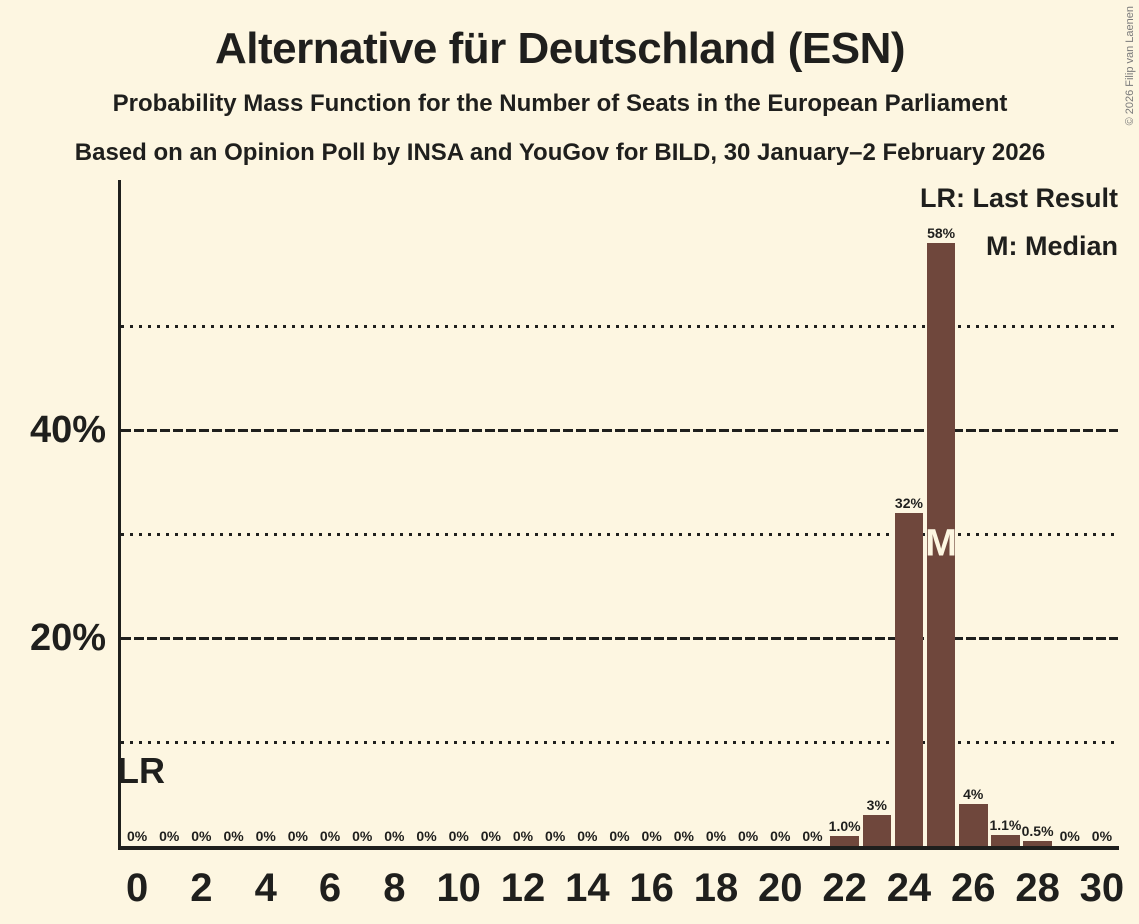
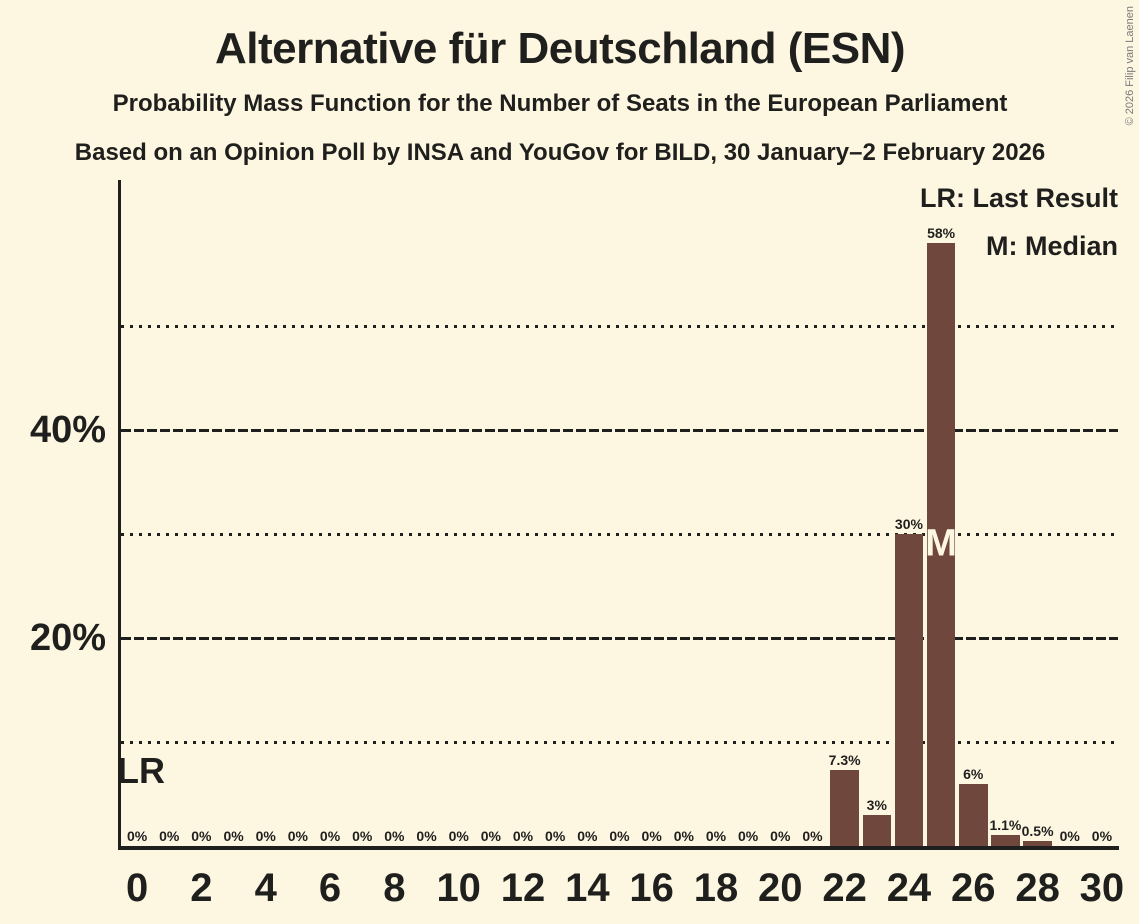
22: 1.0% -> 7.3%
24: 32% -> 30%
26: 4% -> 6%
